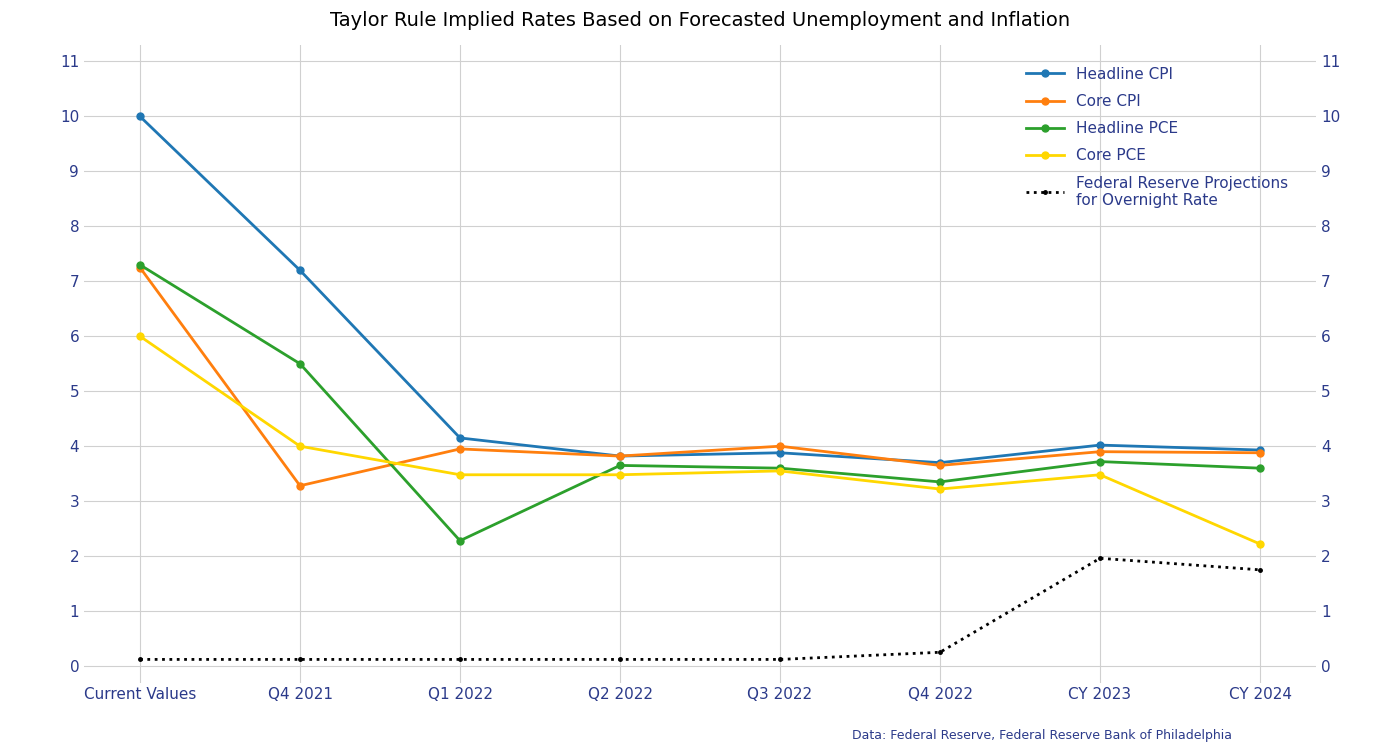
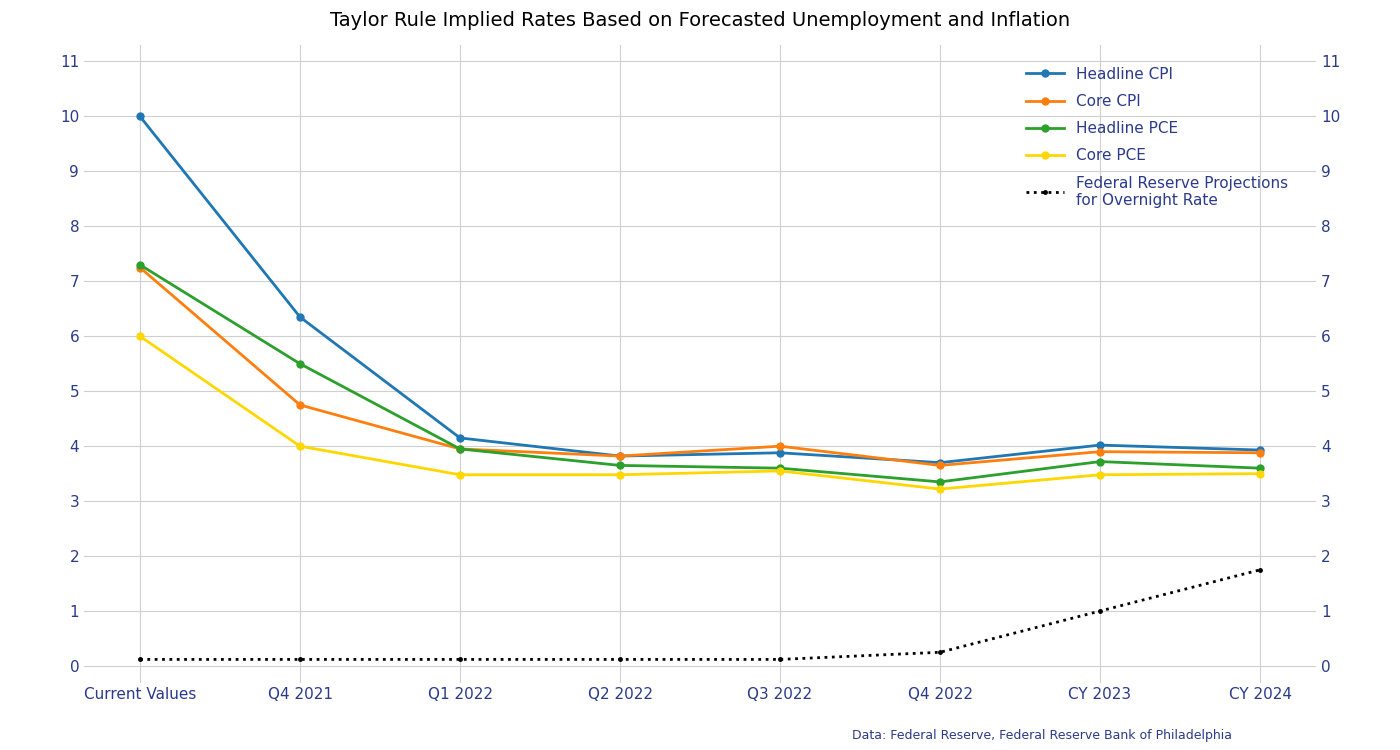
Headline CPI/Q4 2021: 7.20 -> 6.35
Core CPI/Q4 2021: 3.28 -> 4.75
Headline PCE/Q1 2022: 2.28 -> 3.95
Federal Reserve Projections for Overnight Rate/CY 2023: 1.96 -> 1.00
Core PCE/CY 2024: 2.22 -> 3.50
